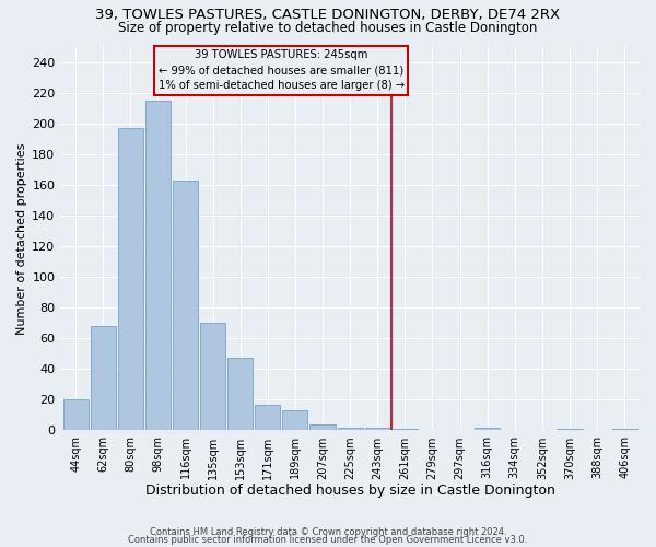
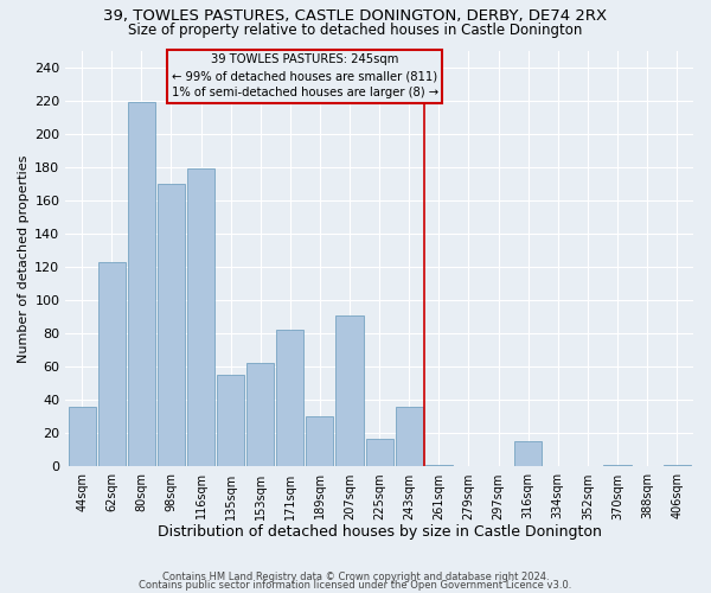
44sqm: 20 -> 36
62sqm: 68 -> 123
80sqm: 197 -> 219
98sqm: 215 -> 170
116sqm: 163 -> 179
135sqm: 70 -> 55
153sqm: 47 -> 62
171sqm: 17 -> 82
189sqm: 13 -> 30
207sqm: 4 -> 91
225sqm: 2 -> 17
243sqm: 2 -> 36
316sqm: 2 -> 15
